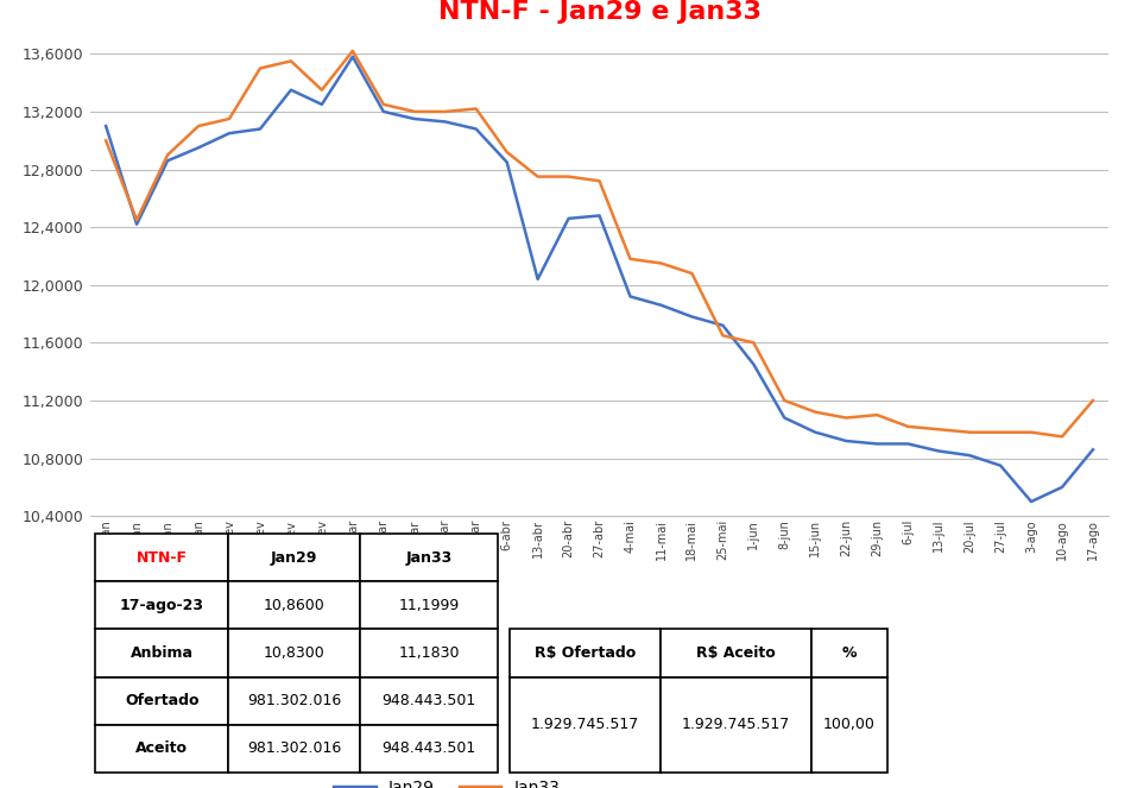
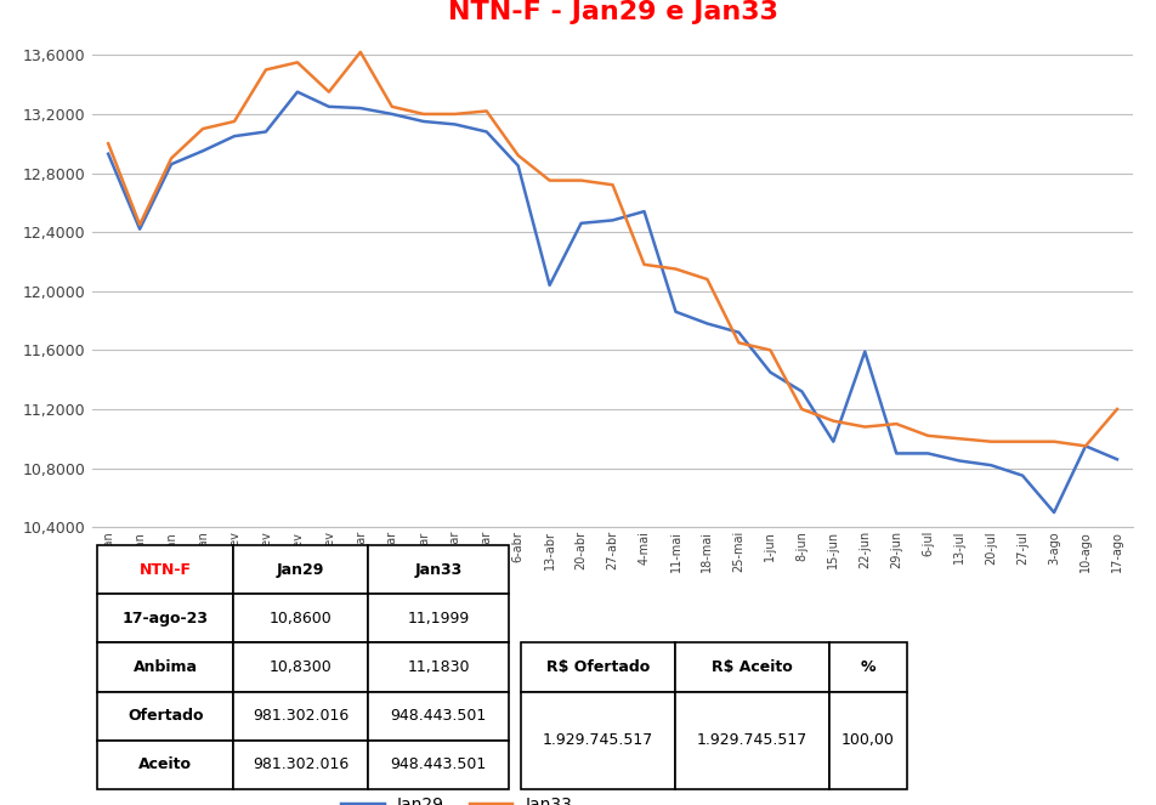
Jan29/5-jan: 13,10 -> 12,93
Jan29/2-mar: 13,58 -> 13,24
Jan29/4-mai: 11,92 -> 12,54
Jan29/8-jun: 11,08 -> 11,32
Jan29/22-jun: 10,92 -> 11,59
Jan29/10-ago: 10,60 -> 10,95
